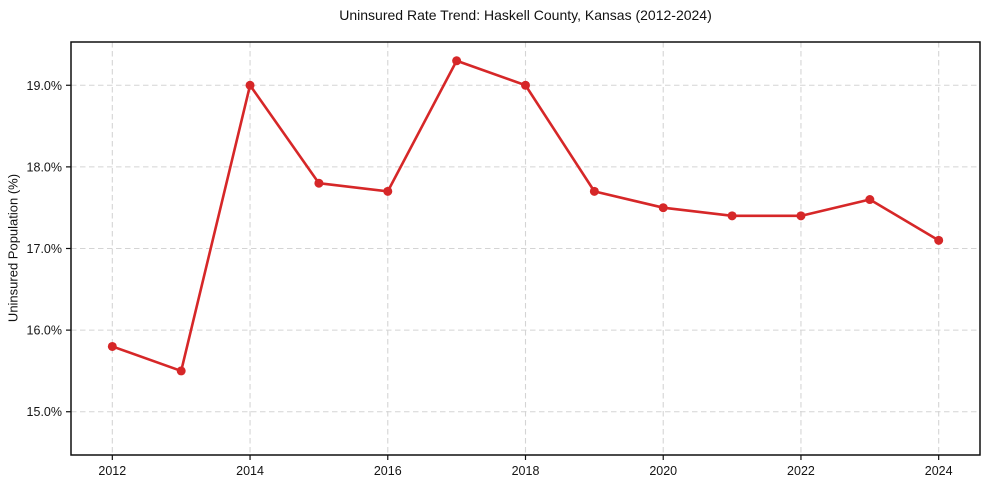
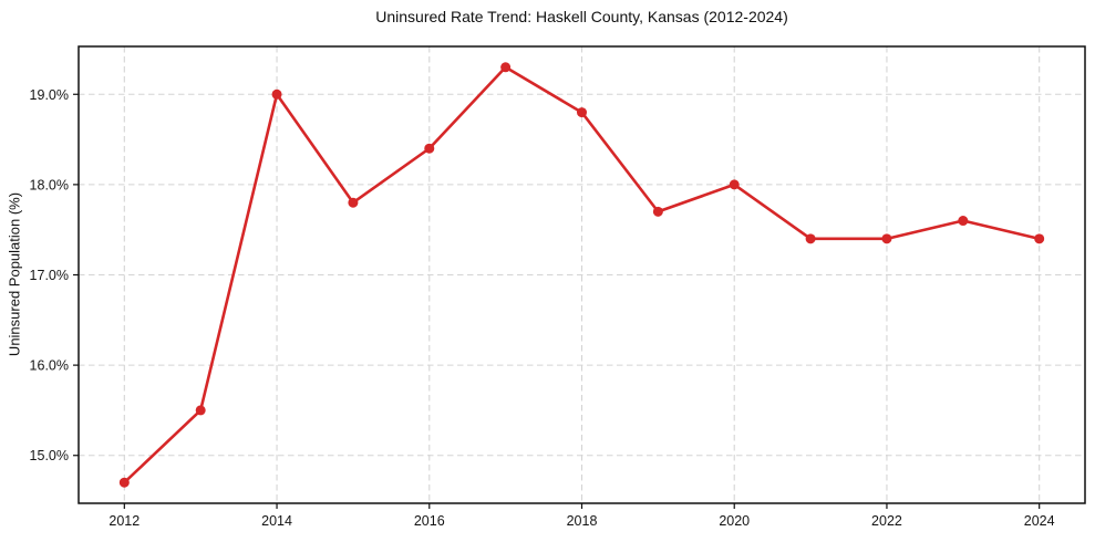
2012: 15.8% -> 14.7%
2016: 17.7% -> 18.4%
2018: 19.0% -> 18.8%
2020: 17.5% -> 18.0%
2024: 17.1% -> 17.4%
